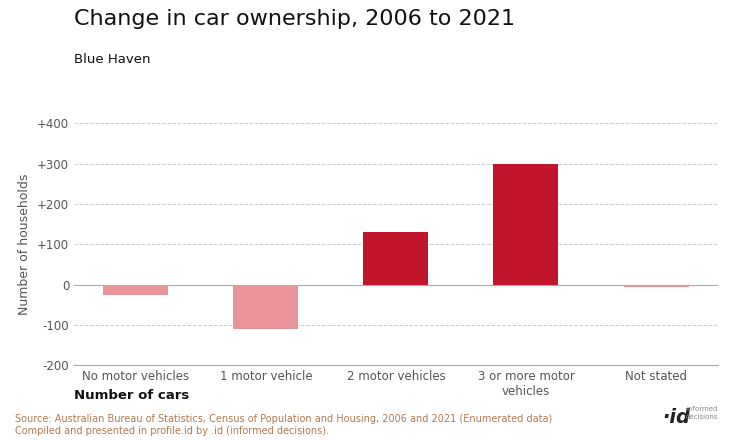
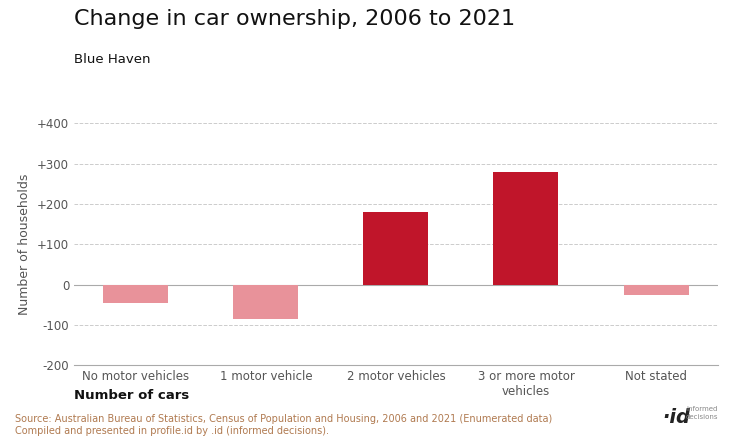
No motor vehicles: -25 -> -45
1 motor vehicle: -110 -> -85
2 motor vehicles: 130 -> 180
3 or more motor vehicles: 300 -> 280
Not stated: -5 -> -25
